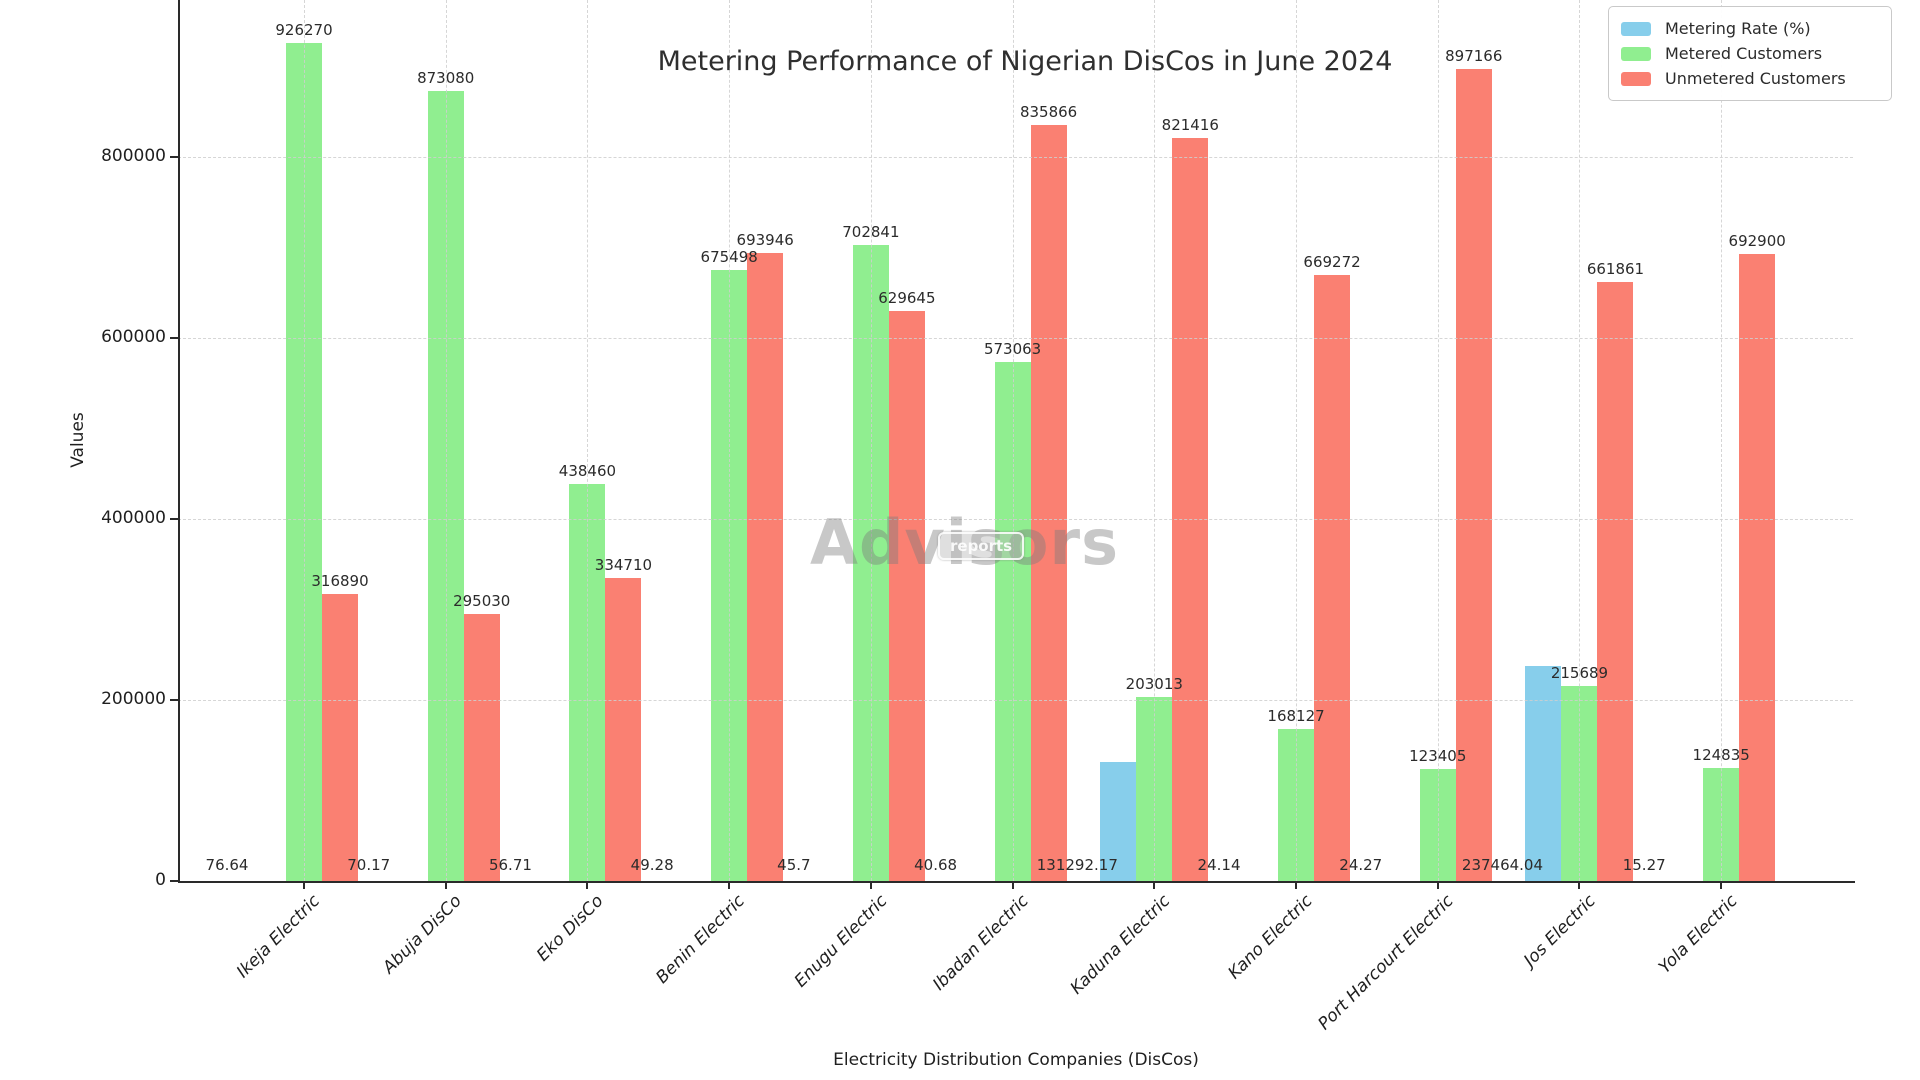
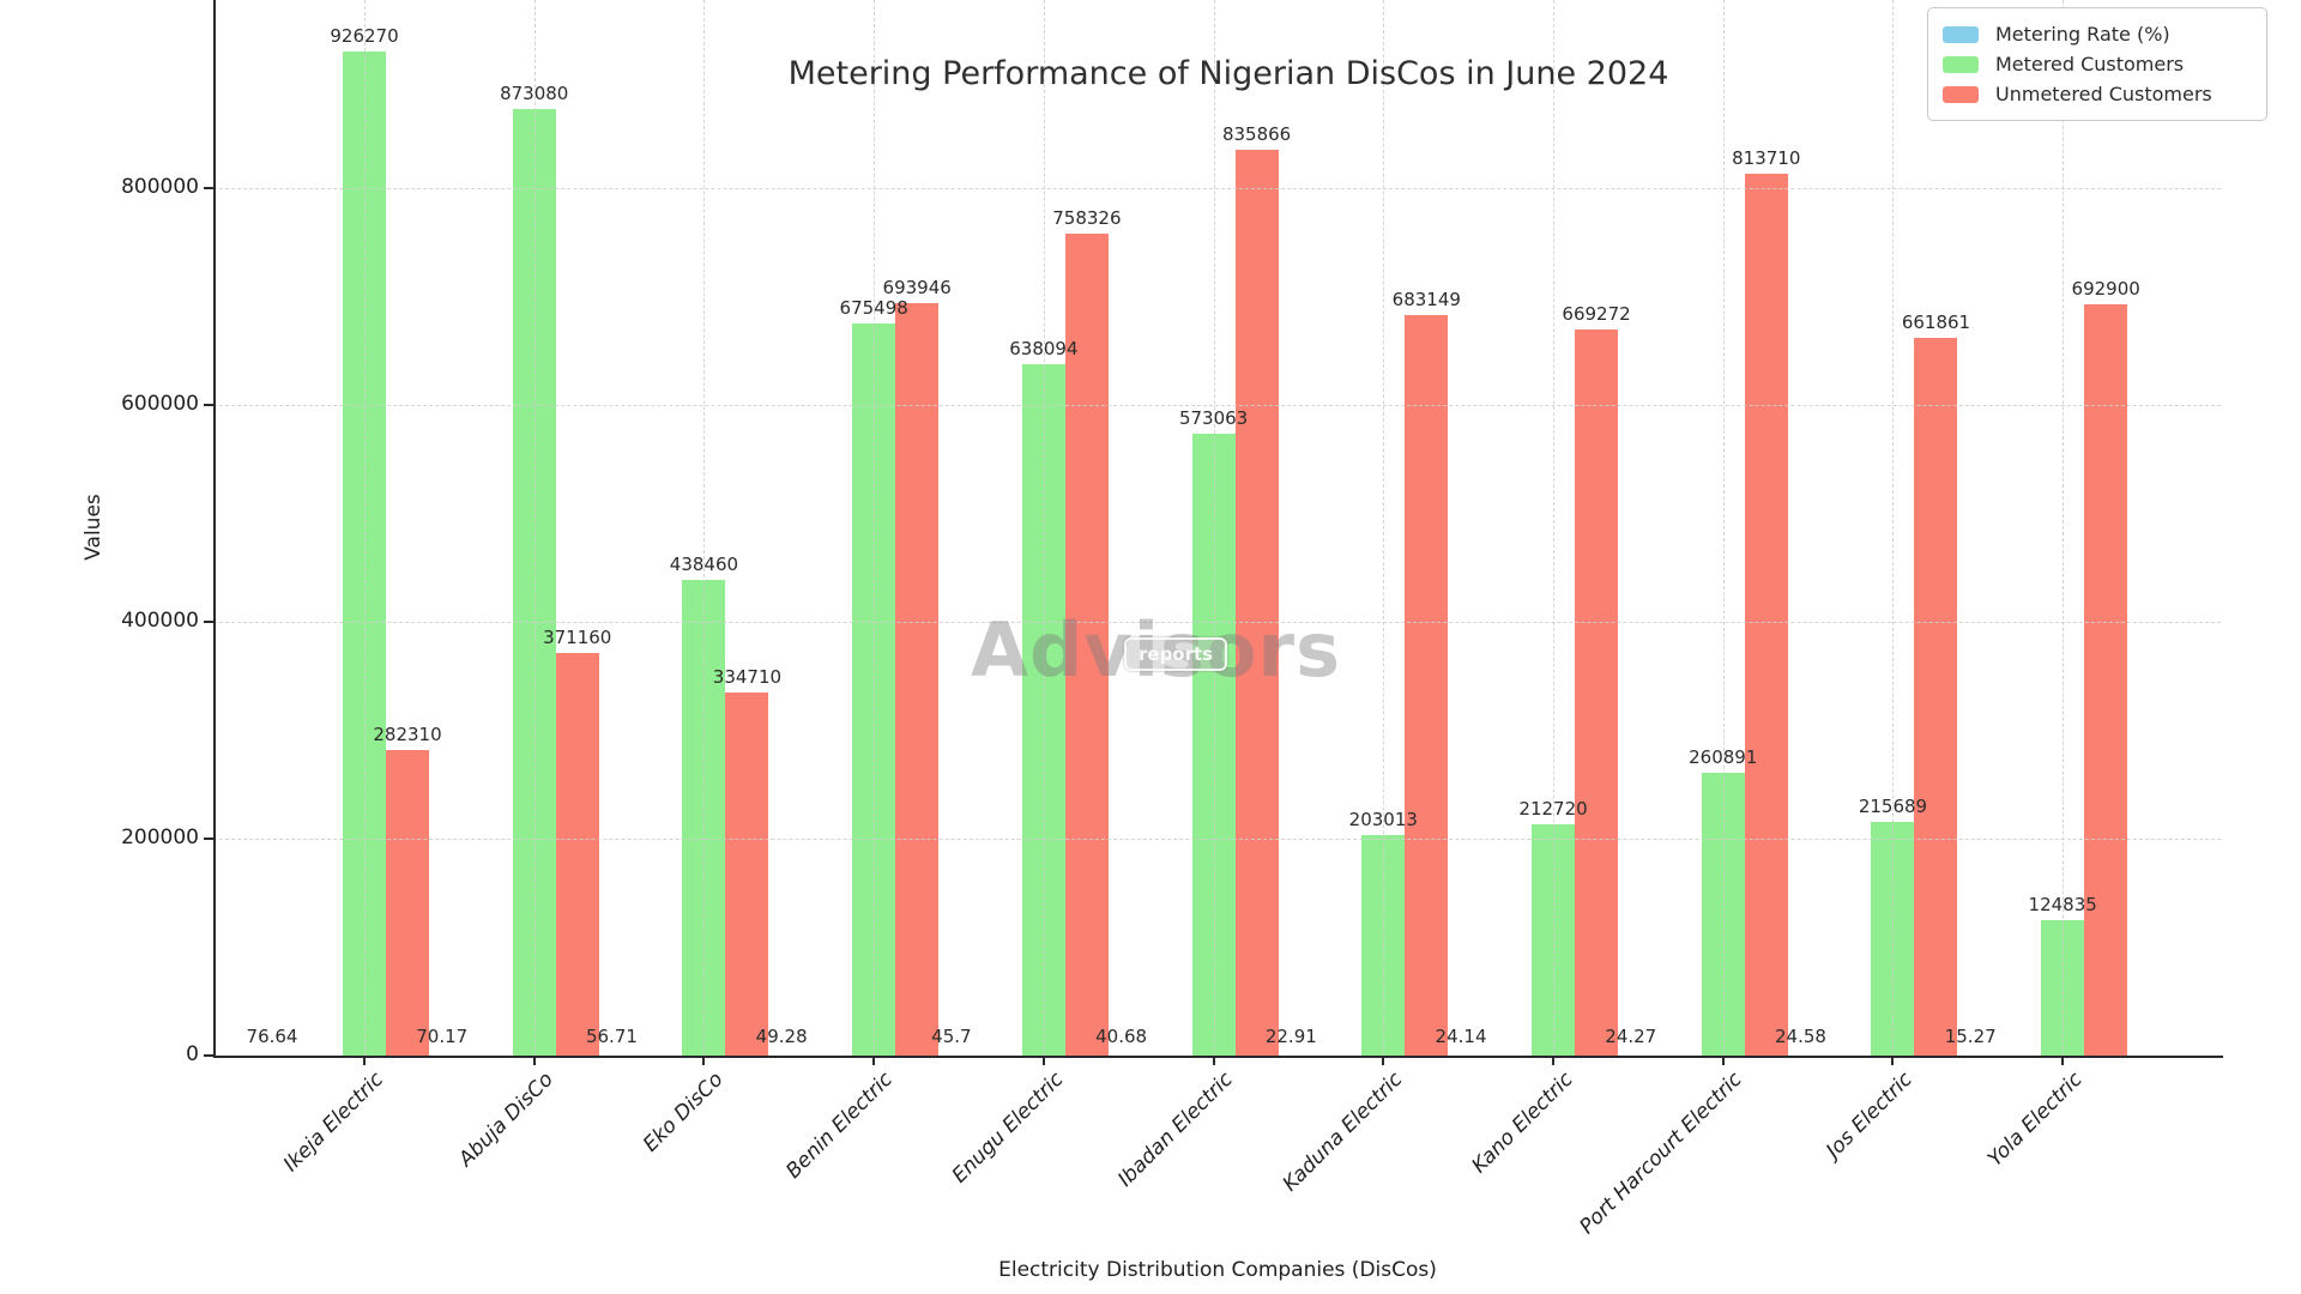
Unmetered Customers/Ikeja Electric: 316890 -> 282310
Unmetered Customers/Abuja DisCo: 295030 -> 371160
Metered Customers/Enugu Electric: 702841 -> 638094
Unmetered Customers/Enugu Electric: 629645 -> 758326
Metering Rate (%)/Kaduna Electric: 131292.17 -> 22.91
Unmetered Customers/Kaduna Electric: 821416 -> 683149
Metered Customers/Kano Electric: 168127 -> 212720
Metered Customers/Port Harcourt Electric: 123405 -> 260891
Unmetered Customers/Port Harcourt Electric: 897166 -> 813710
Metering Rate (%)/Jos Electric: 237464.04 -> 24.58
